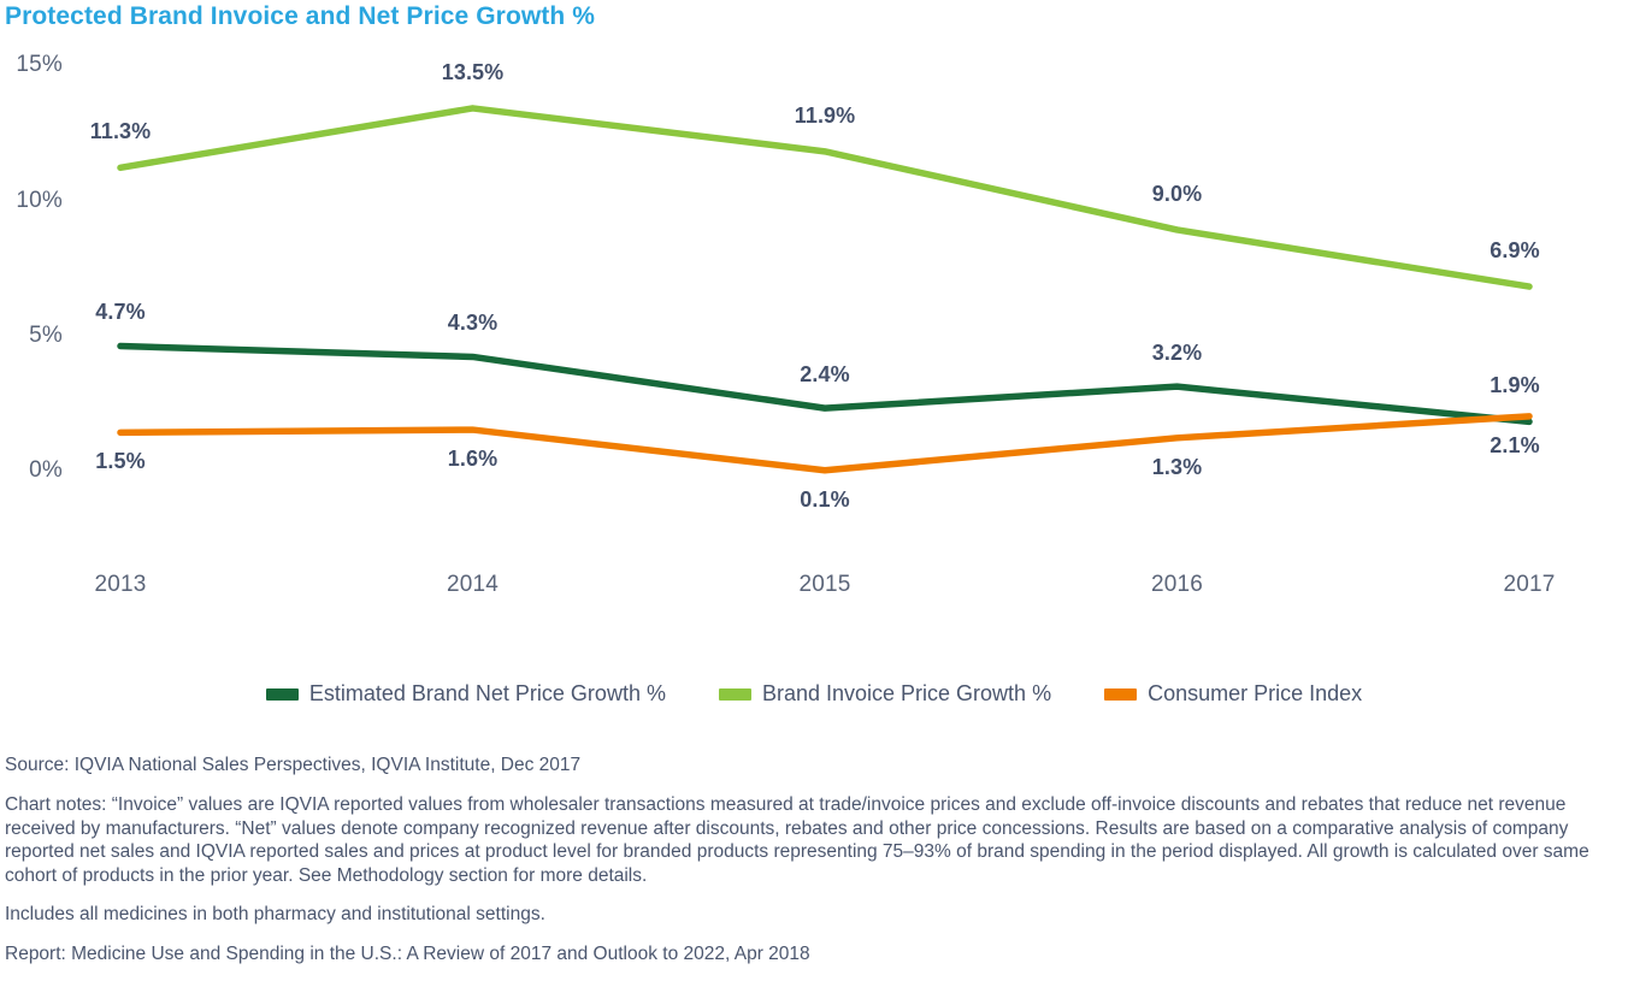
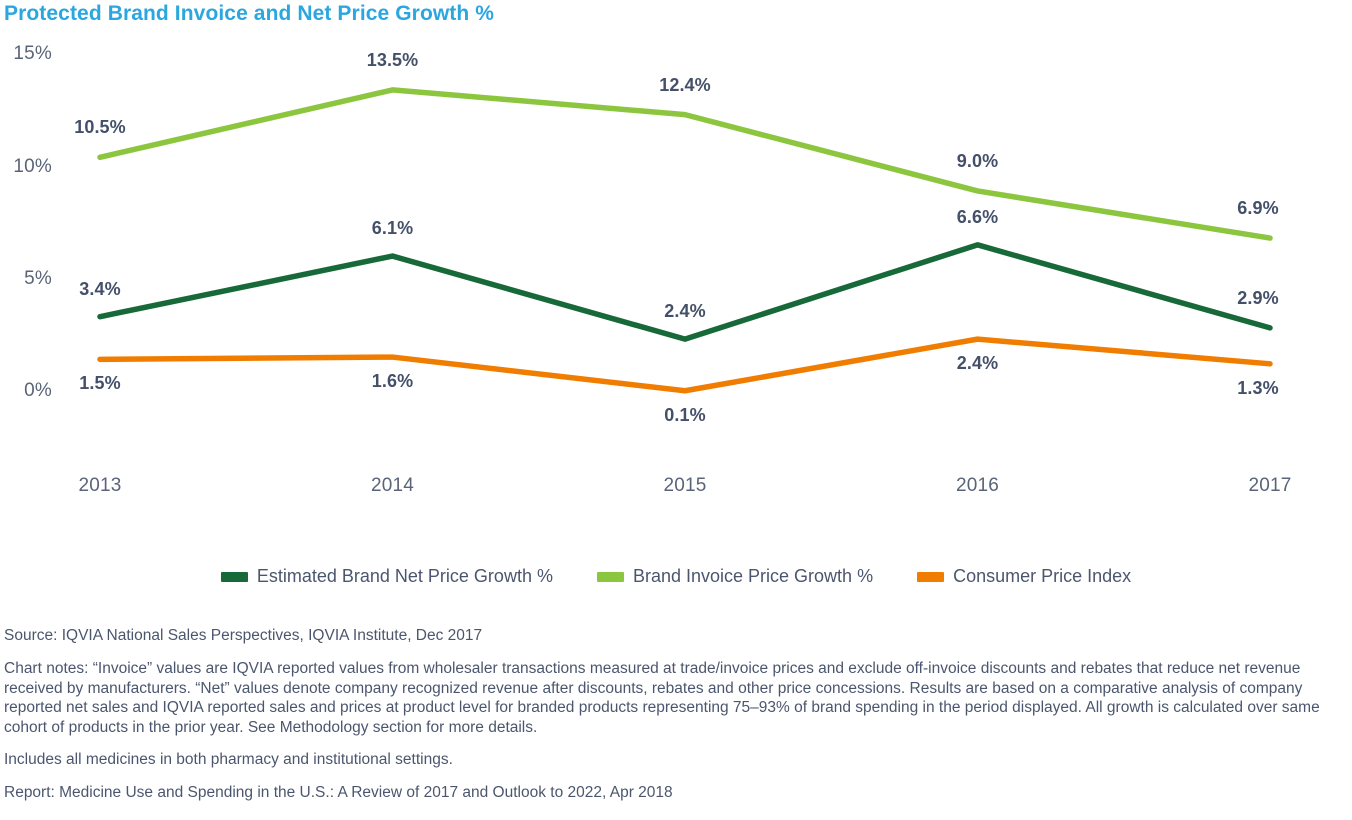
Estimated Brand Net Price Growth %/2013: 4.7% -> 3.4%
Brand Invoice Price Growth %/2013: 11.3% -> 10.5%
Estimated Brand Net Price Growth %/2014: 4.3% -> 6.1%
Brand Invoice Price Growth %/2015: 11.9% -> 12.4%
Estimated Brand Net Price Growth %/2016: 3.2% -> 6.6%
Consumer Price Index/2016: 1.3% -> 2.4%
Estimated Brand Net Price Growth %/2017: 1.9% -> 2.9%
Consumer Price Index/2017: 2.1% -> 1.3%
